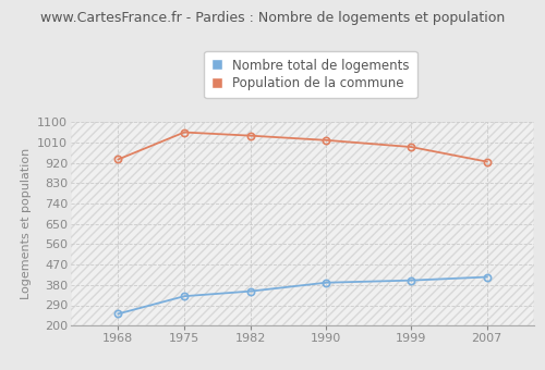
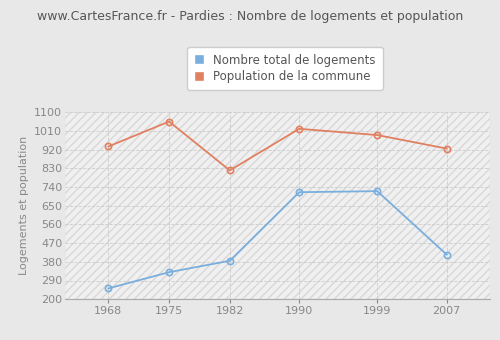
Nombre total de logements/1982: 352 -> 385
Population de la commune/1982: 1040 -> 820
Nombre total de logements/1990: 390 -> 715
Nombre total de logements/1999: 400 -> 720
